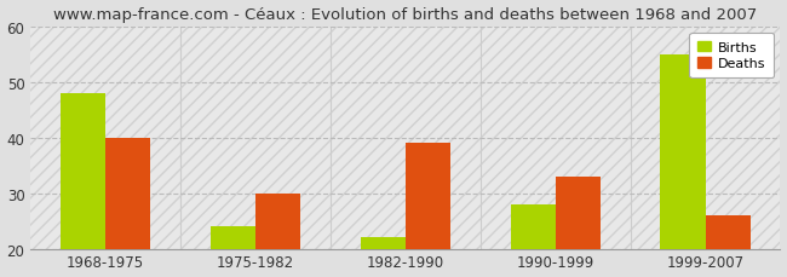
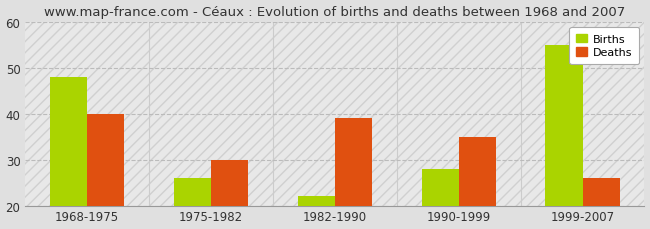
Births/1975-1982: 24 -> 26
Deaths/1990-1999: 33 -> 35
